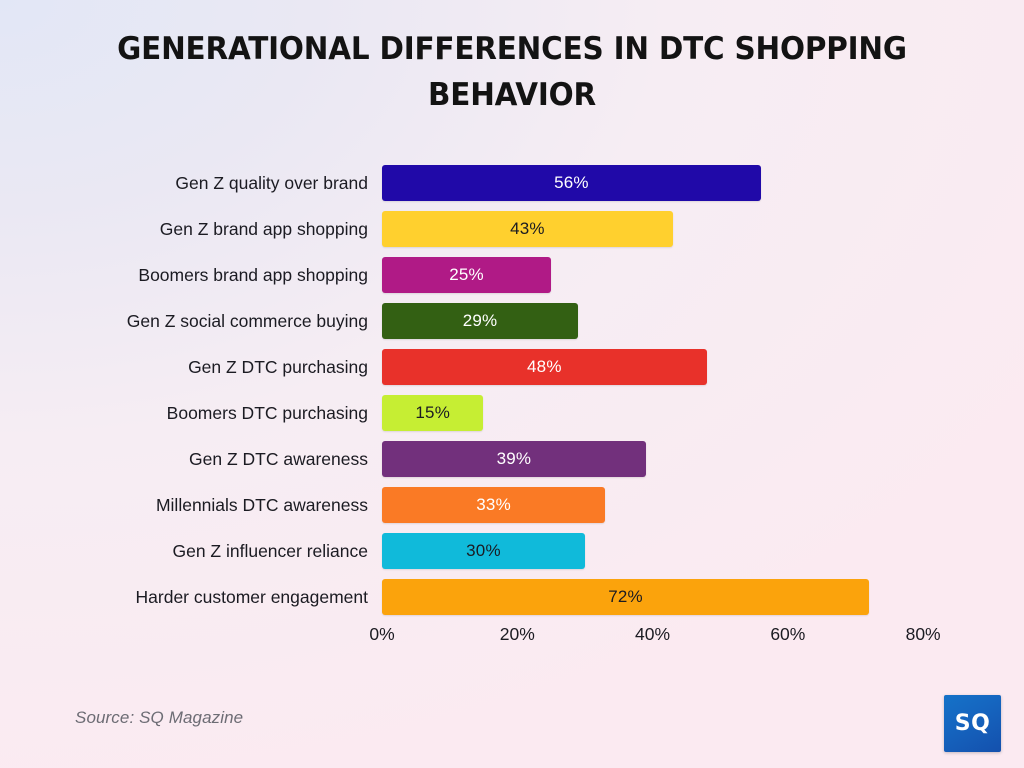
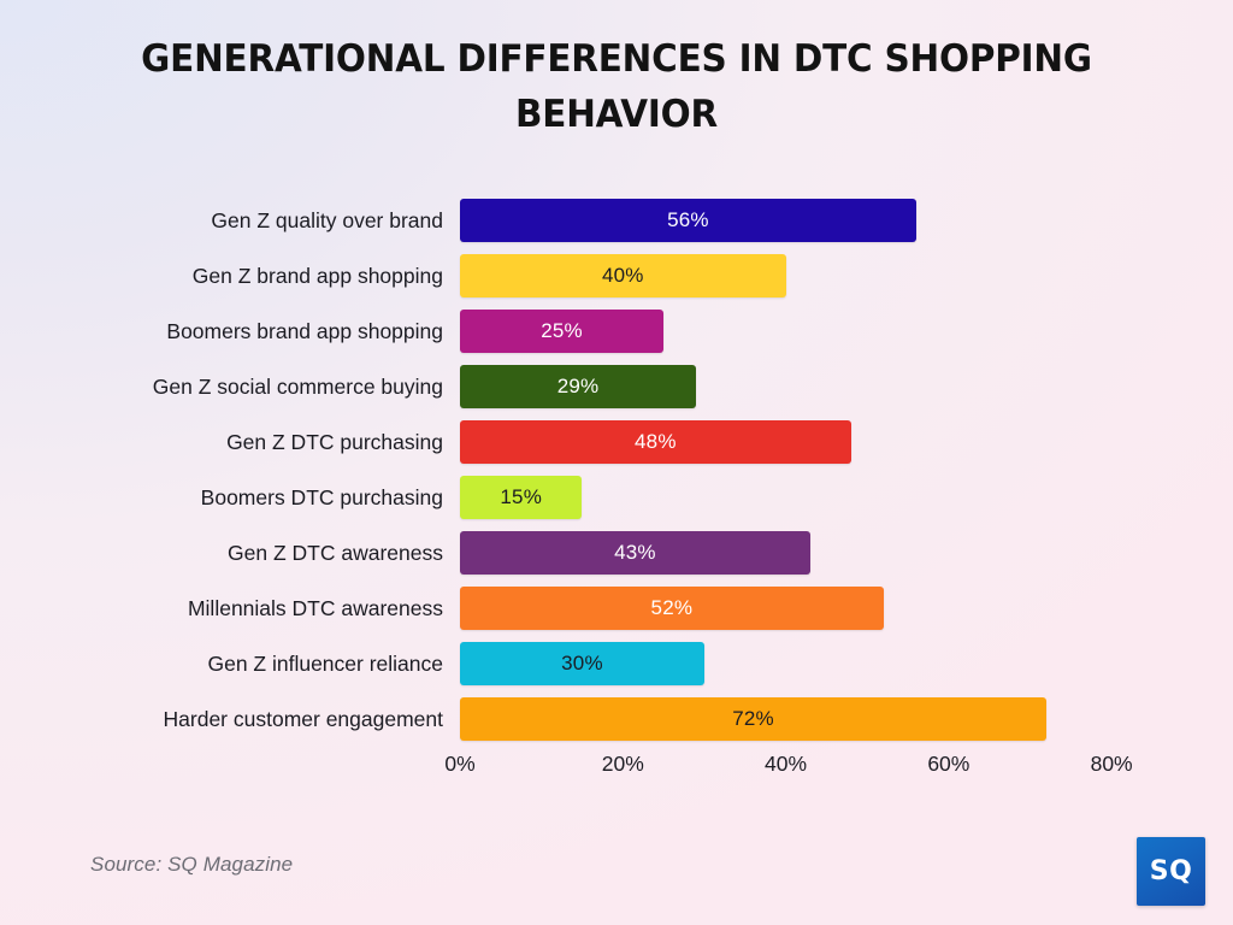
Gen Z brand app shopping: 43% -> 40%
Gen Z DTC awareness: 39% -> 43%
Millennials DTC awareness: 33% -> 52%
